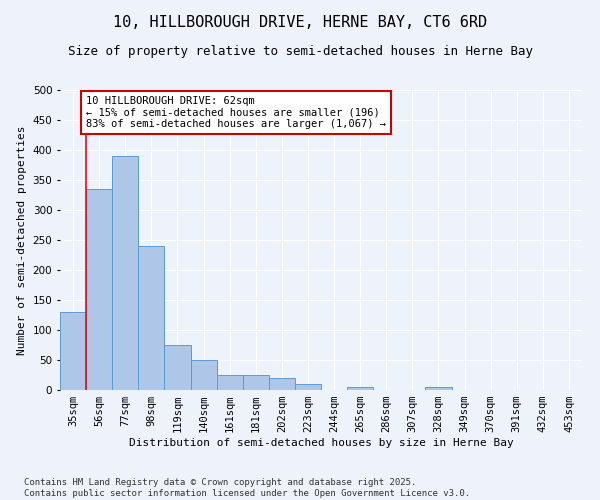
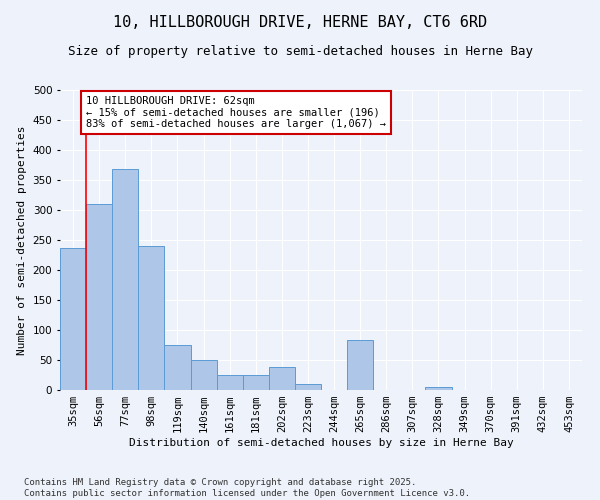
35sqm: 130 -> 236
56sqm: 335 -> 310
77sqm: 390 -> 368
202sqm: 20 -> 38
265sqm: 5 -> 84
